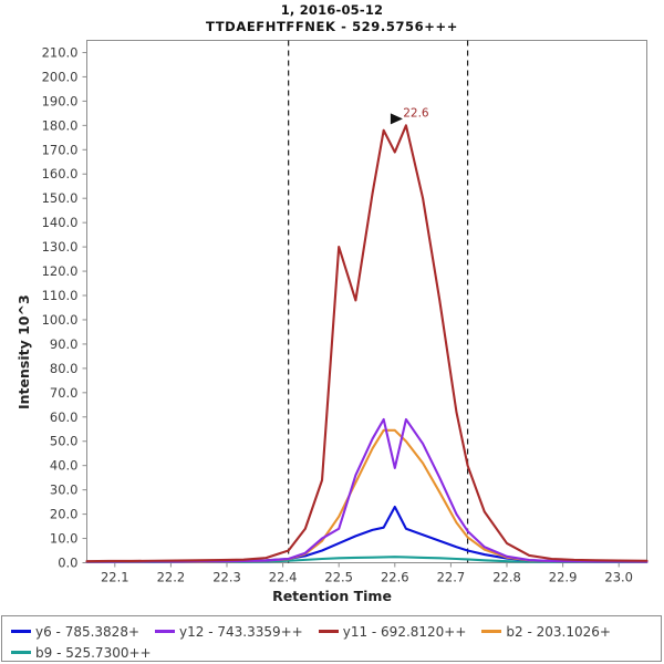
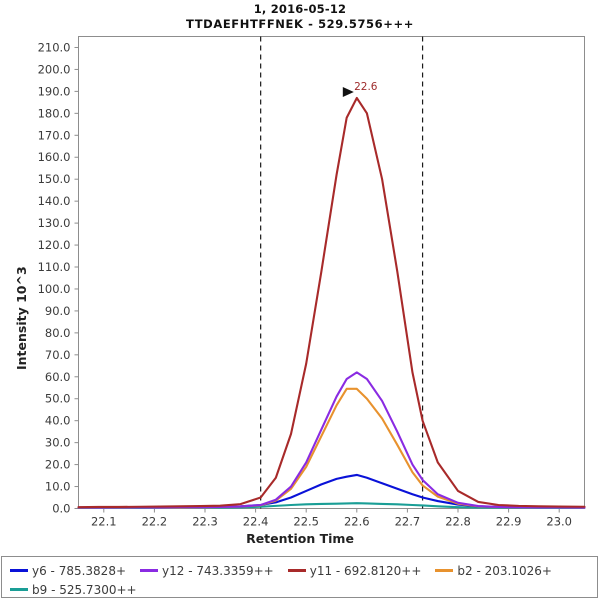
y11 - 692.8120++/22.5: 130 -> 66
y12 - 743.3359++/22.5: 14 -> 21
y11 - 692.8120++/22.6: 169 -> 187
y12 - 743.3359++/22.6: 39 -> 62
y6 - 785.3828+/22.6: 23 -> 15
